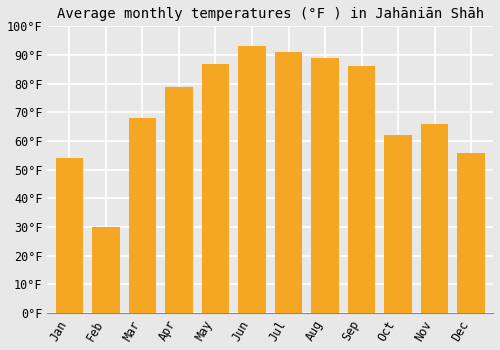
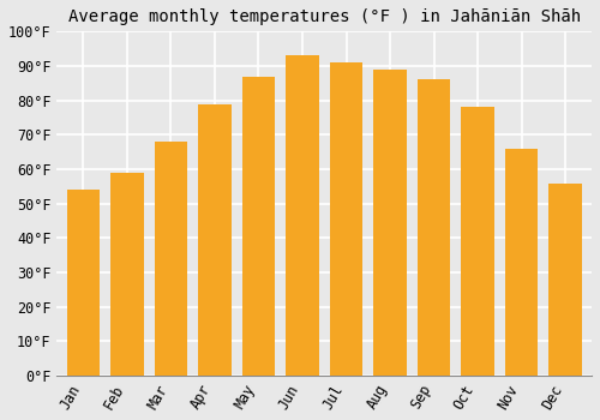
Feb: 30°F -> 59°F
Oct: 62°F -> 78°F
